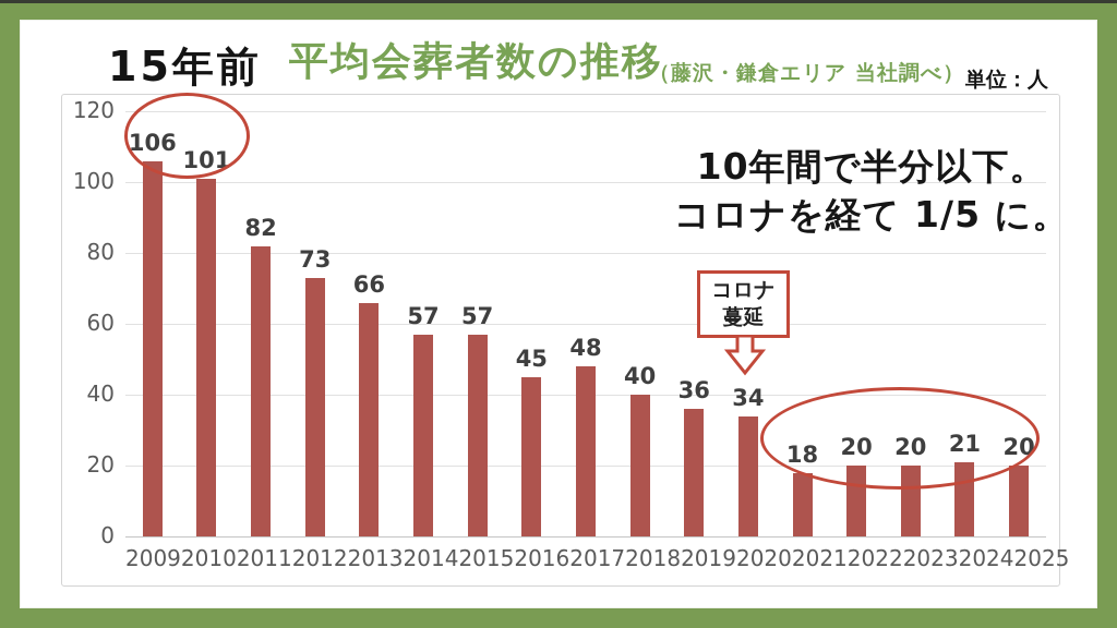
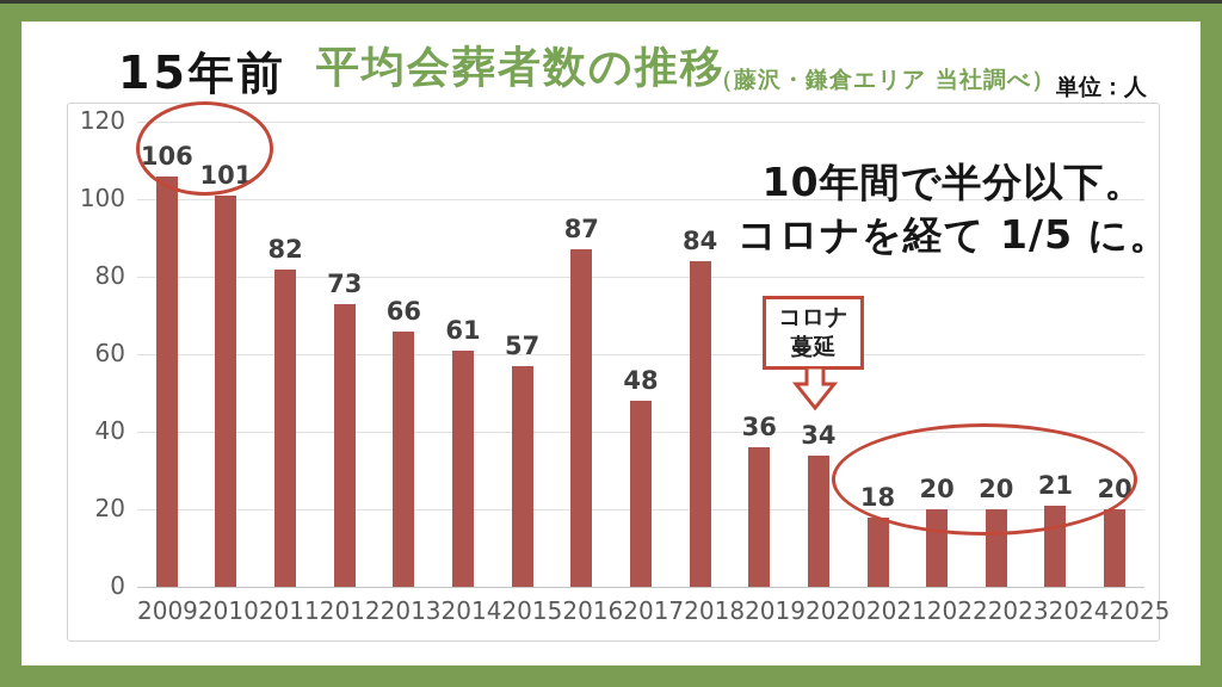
2014: 57 -> 61
2016: 45 -> 87
2018: 40 -> 84
